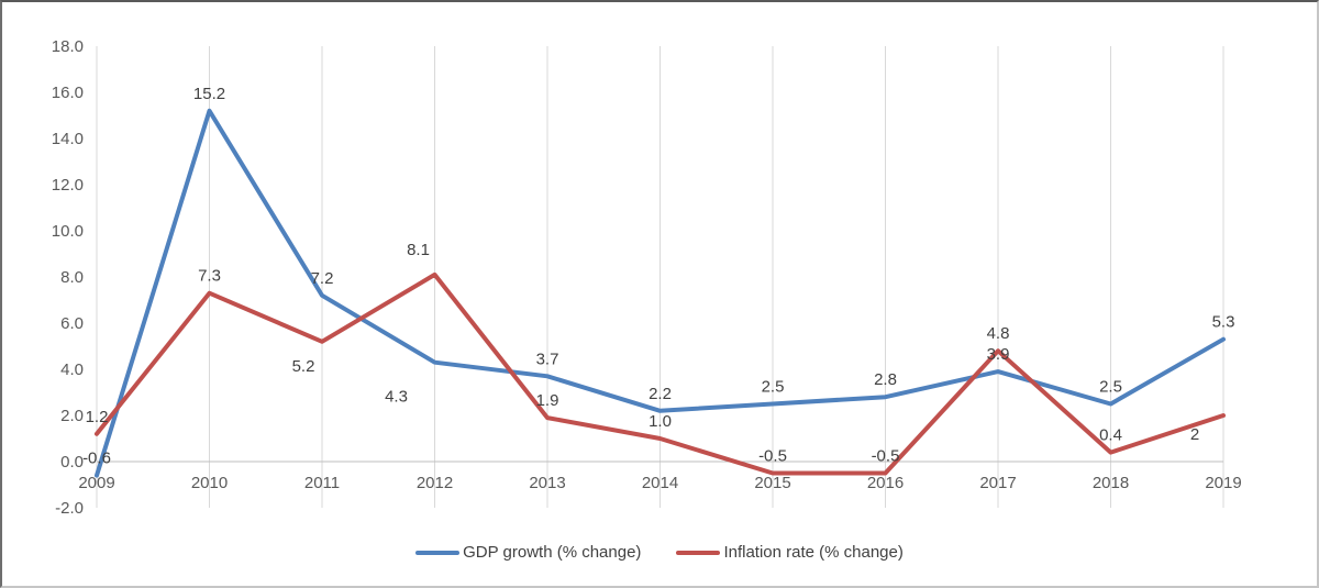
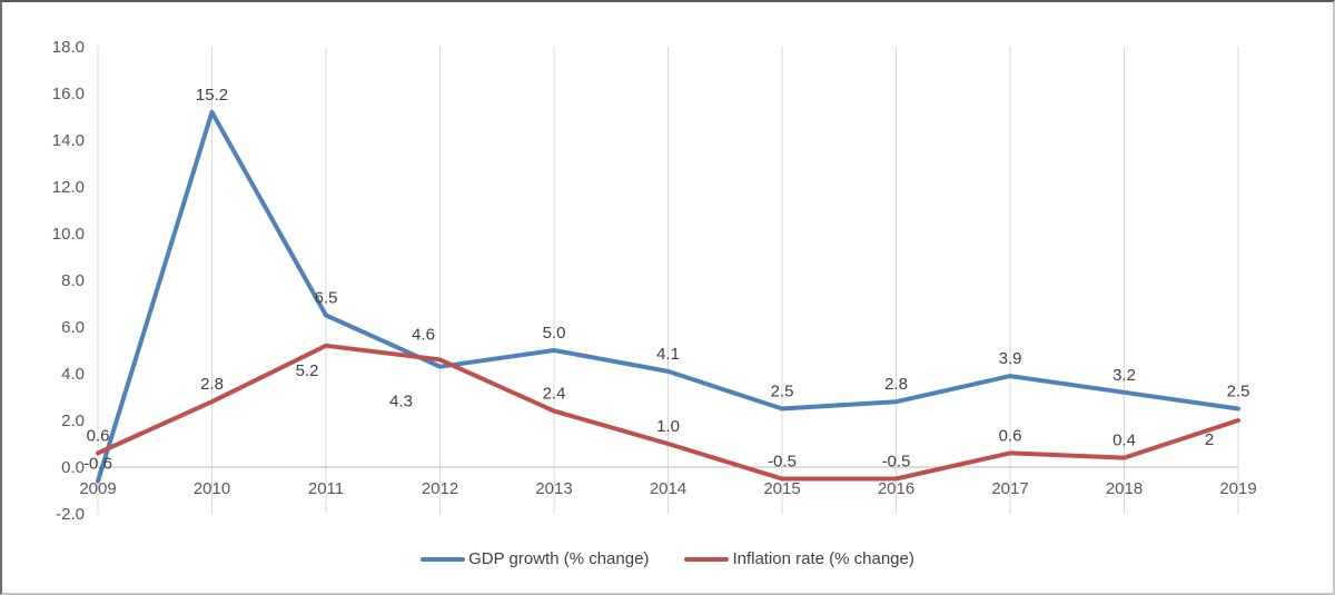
Inflation rate (% change)/2009: 1.2 -> 0.6
Inflation rate (% change)/2010: 7.3 -> 2.8
GDP growth (% change)/2011: 7.2 -> 6.5
Inflation rate (% change)/2012: 8.1 -> 4.6
GDP growth (% change)/2013: 3.7 -> 5.0
Inflation rate (% change)/2013: 1.9 -> 2.4
GDP growth (% change)/2014: 2.2 -> 4.1
Inflation rate (% change)/2017: 4.8 -> 0.6
GDP growth (% change)/2018: 2.5 -> 3.2
GDP growth (% change)/2019: 5.3 -> 2.5
